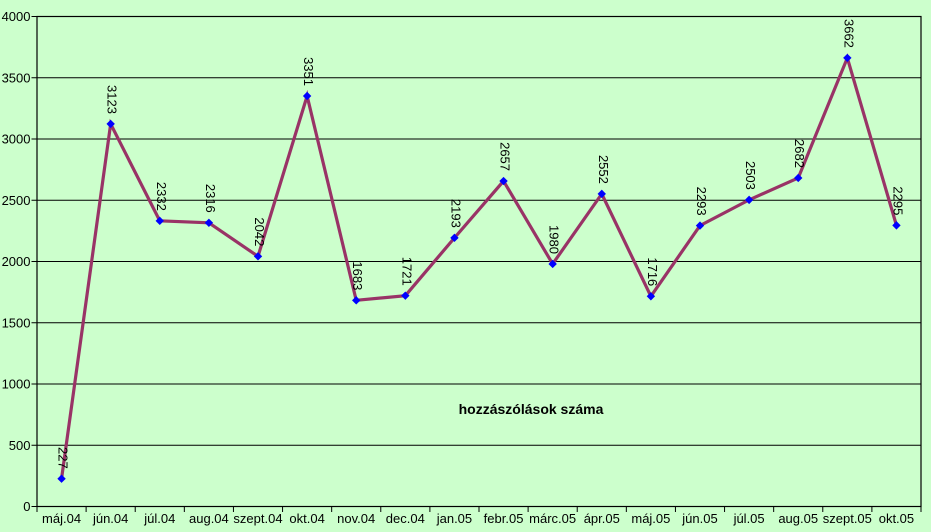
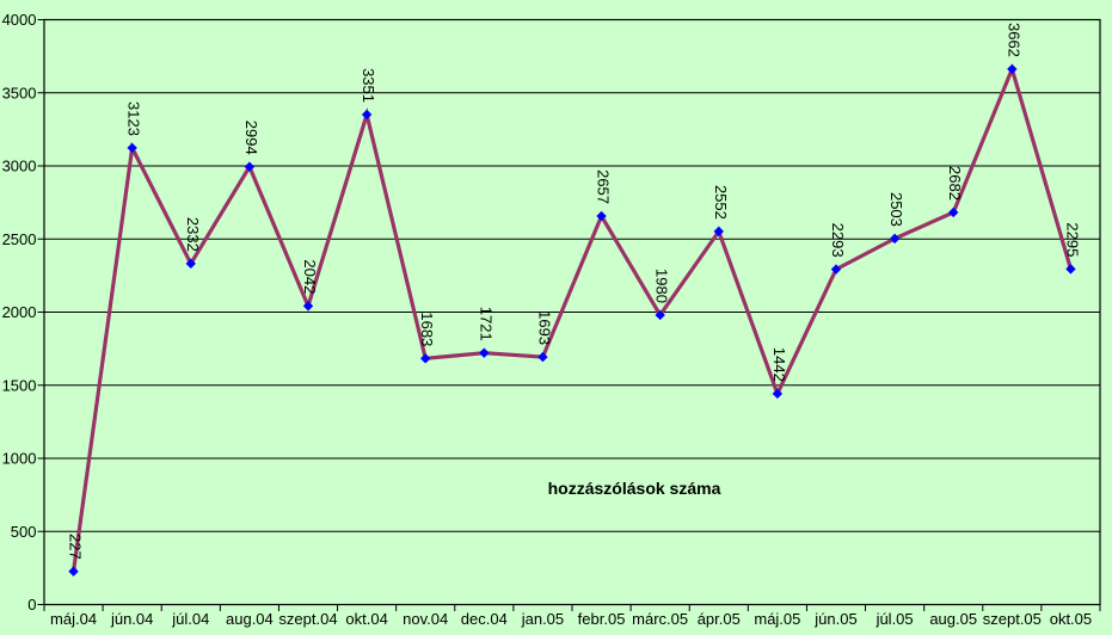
aug.04: 2316 -> 2994
jan.05: 2193 -> 1693
máj.05: 1716 -> 1442
